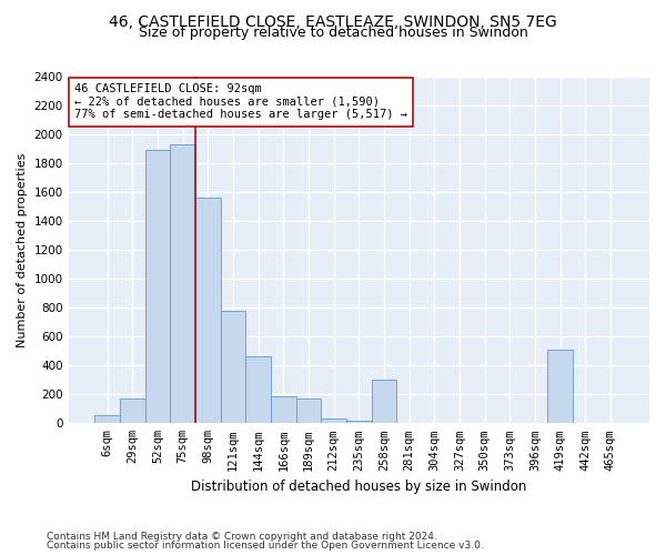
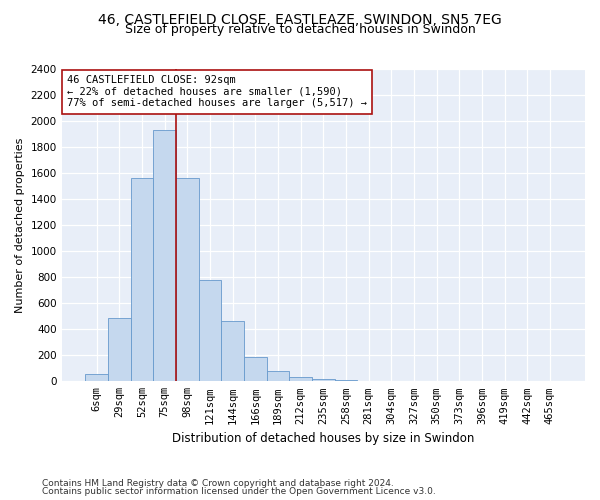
29sqm: 170 -> 490
52sqm: 1890 -> 1560
189sqm: 170 -> 80
258sqm: 300 -> 10
419sqm: 510 -> 0
